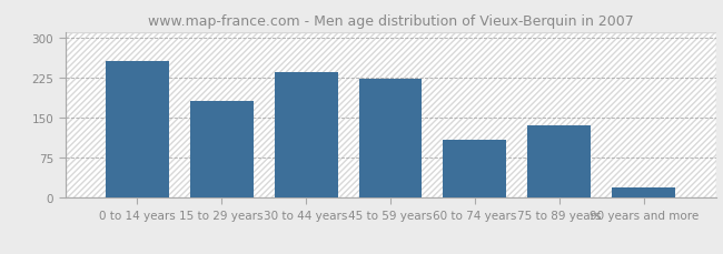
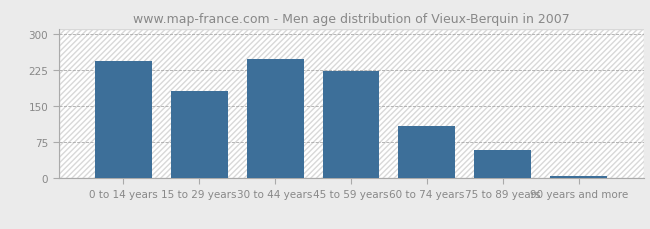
0 to 14 years: 255 -> 243
30 to 44 years: 235 -> 248
75 to 89 years: 135 -> 58
90 years and more: 20 -> 5
